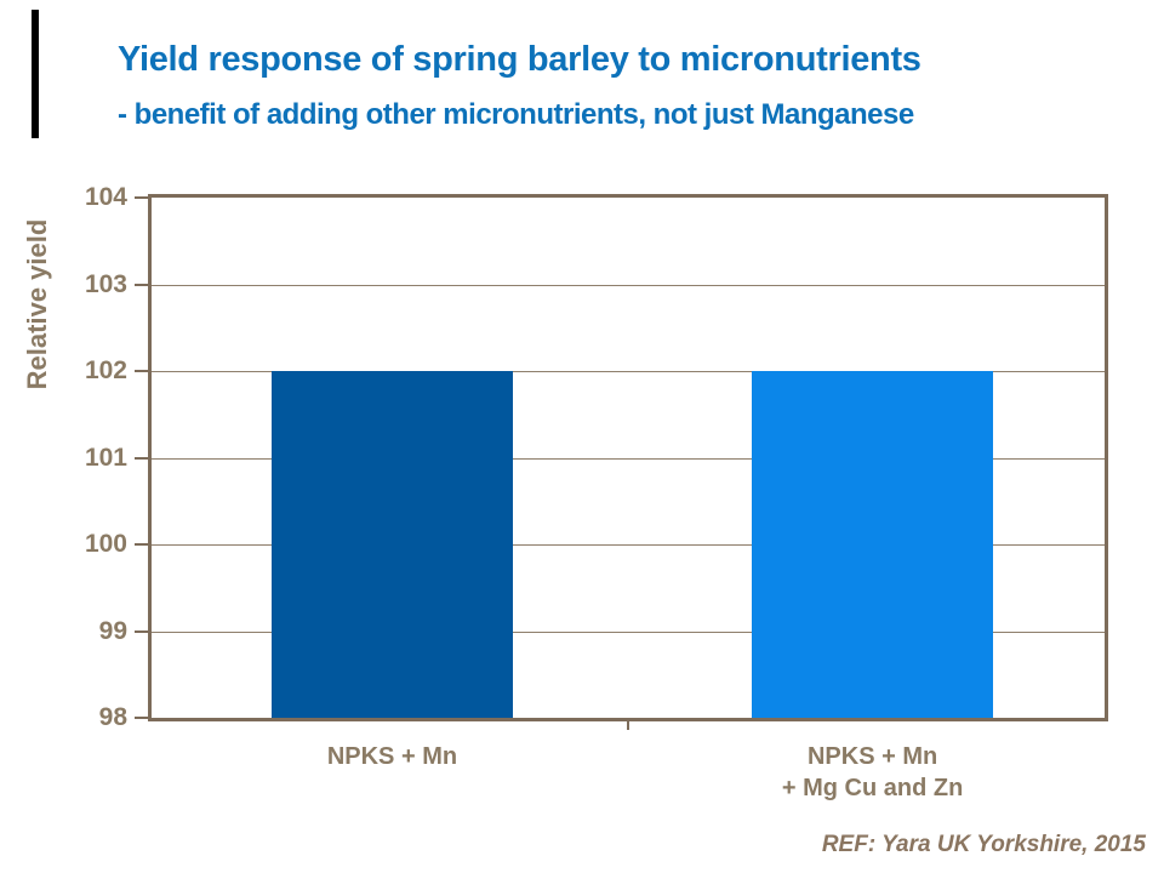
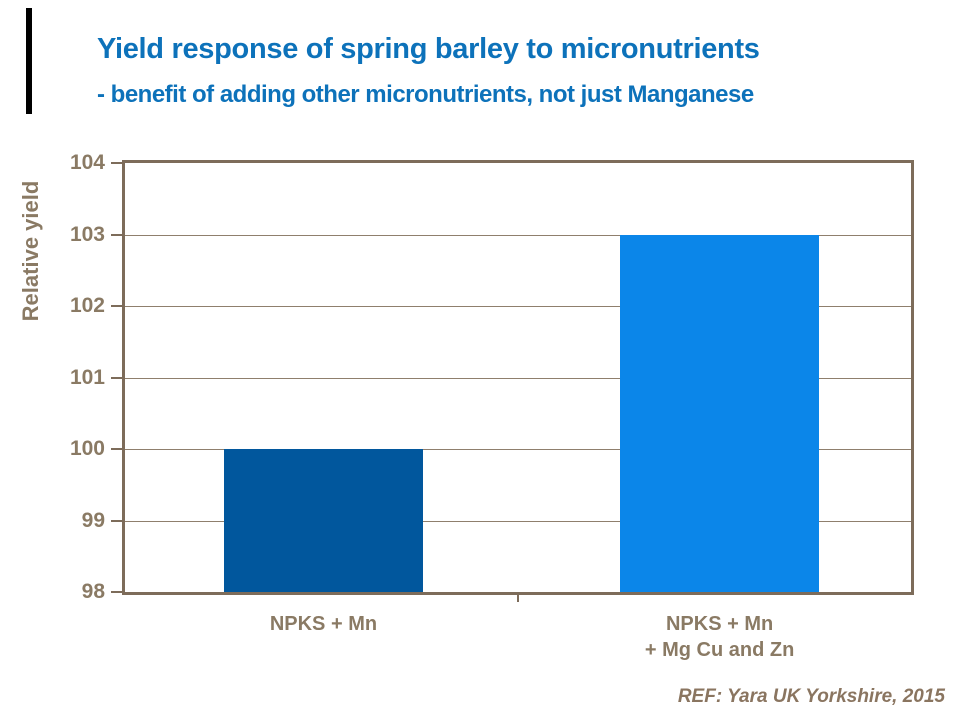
NPKS + Mn: 102 -> 100
NPKS + Mn + Mg Cu and Zn: 102 -> 103
